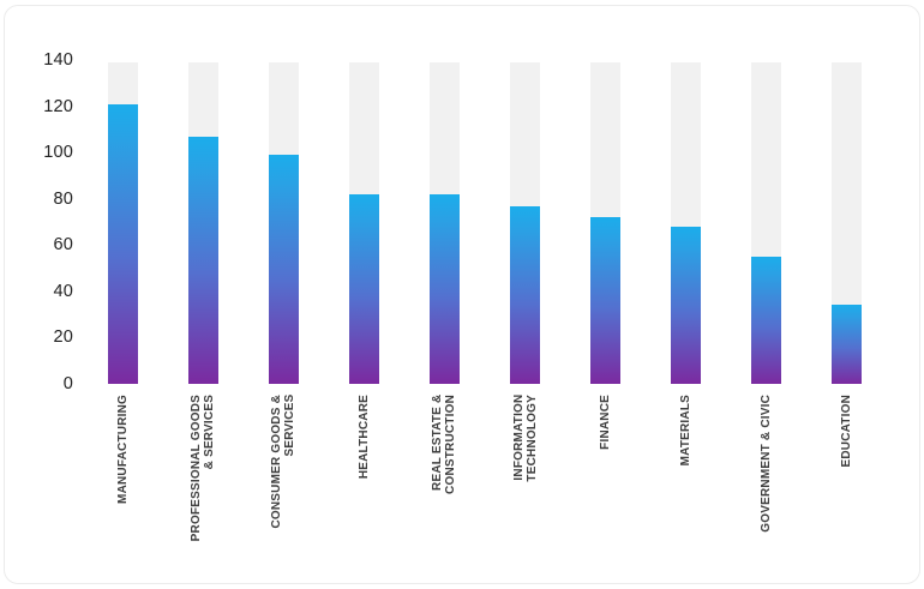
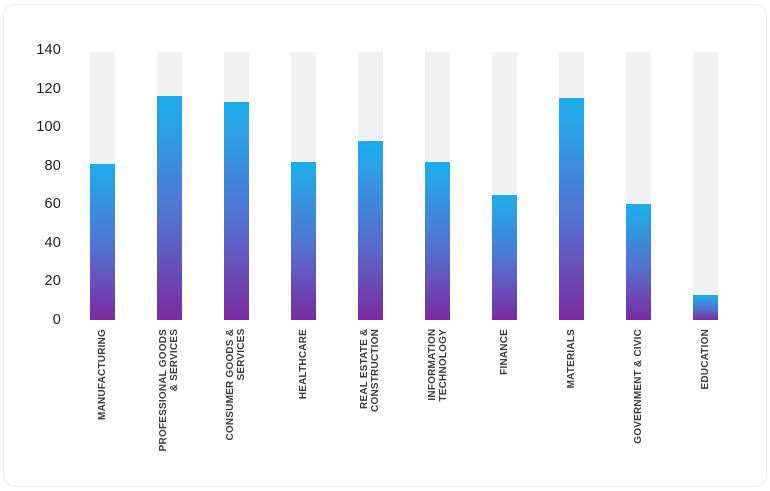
MANUFACTURING: 121 -> 81
PROFESSIONAL GOODS & SERVICES: 107 -> 116
CONSUMER GOODS & SERVICES: 99 -> 113
REAL ESTATE & CONSTRUCTION: 82 -> 93
INFORMATION TECHNOLOGY: 77 -> 82
FINANCE: 72 -> 65
MATERIALS: 68 -> 115
GOVERNMENT & CIVIC: 55 -> 60
EDUCATION: 34 -> 13
